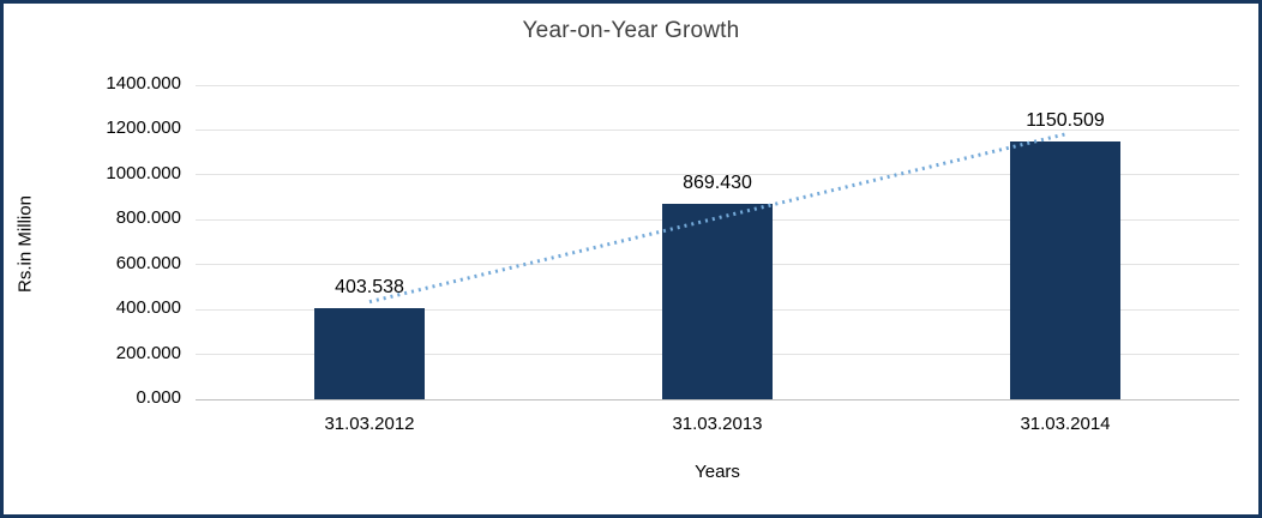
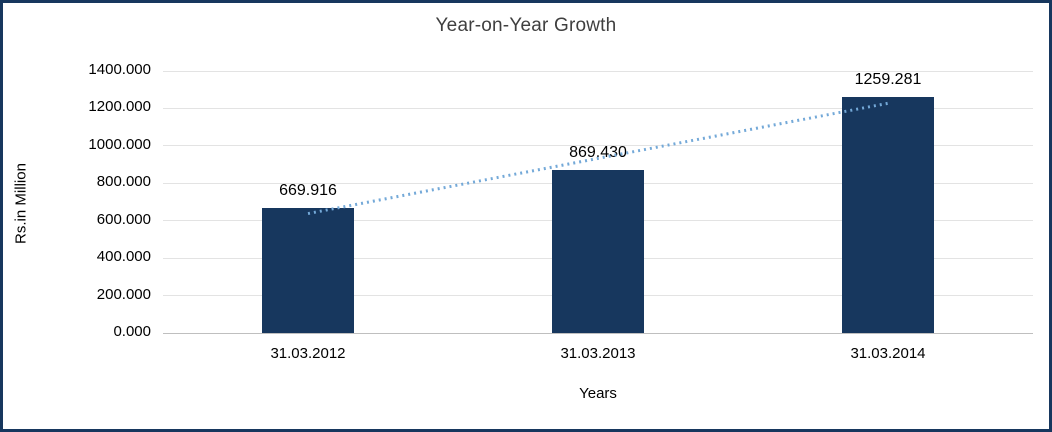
31.03.2012: 403.538 -> 669.916
31.03.2014: 1150.509 -> 1259.281
